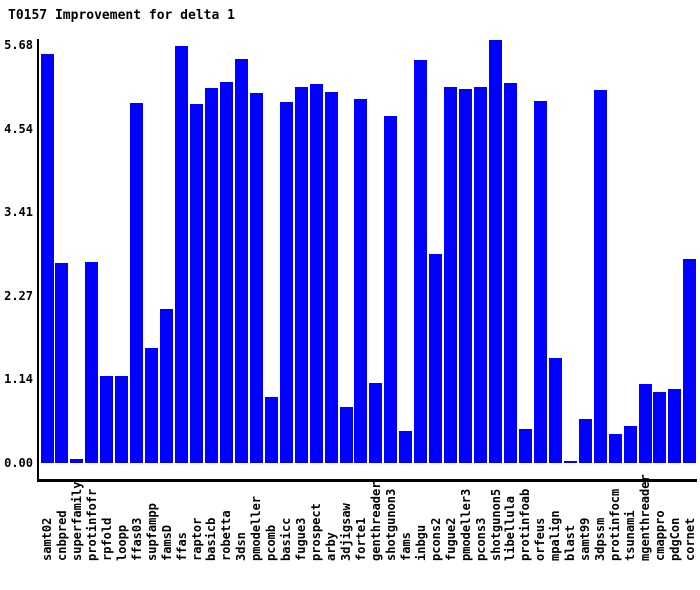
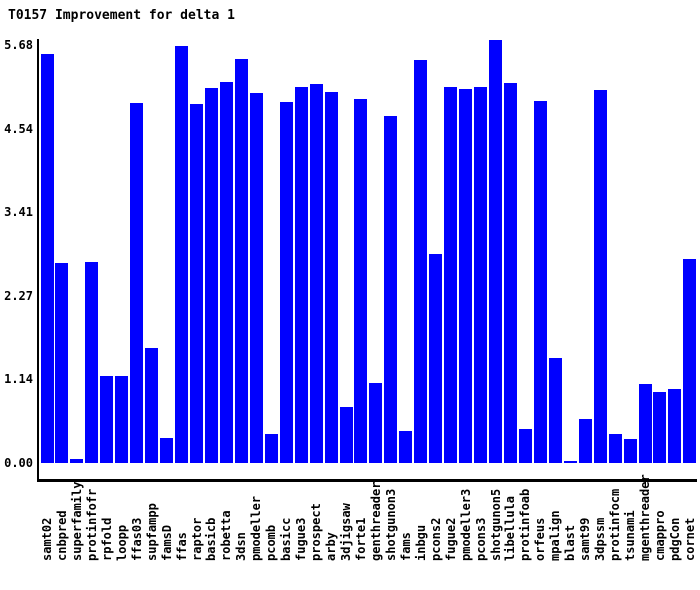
famsD: 2.1 -> 0.3
pcomb: 0.9 -> 0.4
tsunami: 0.5 -> 0.3
